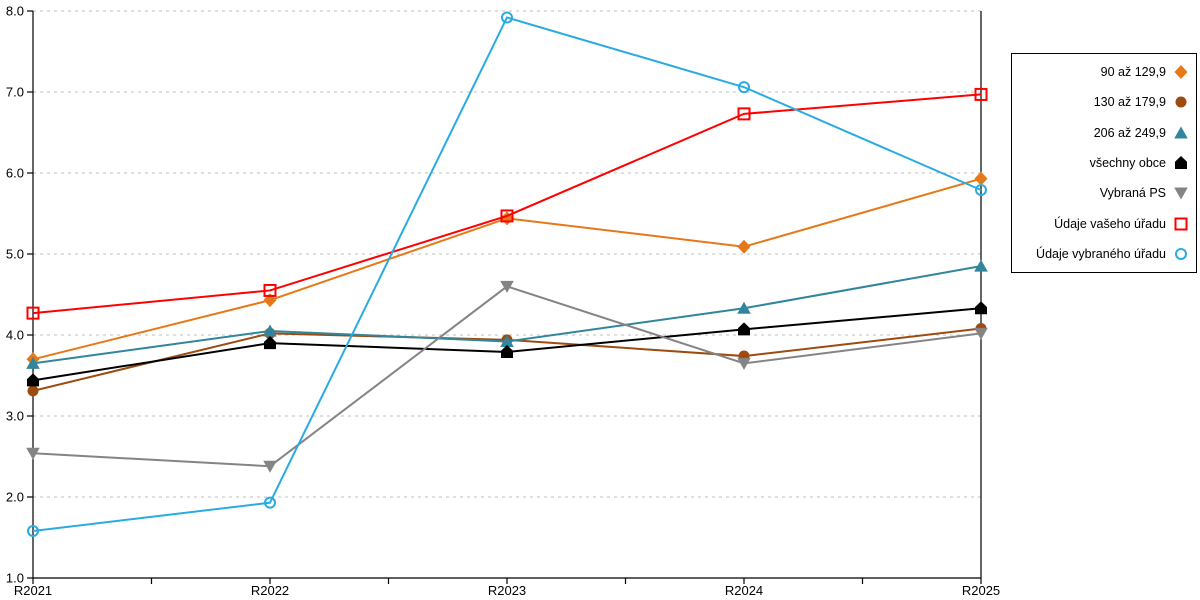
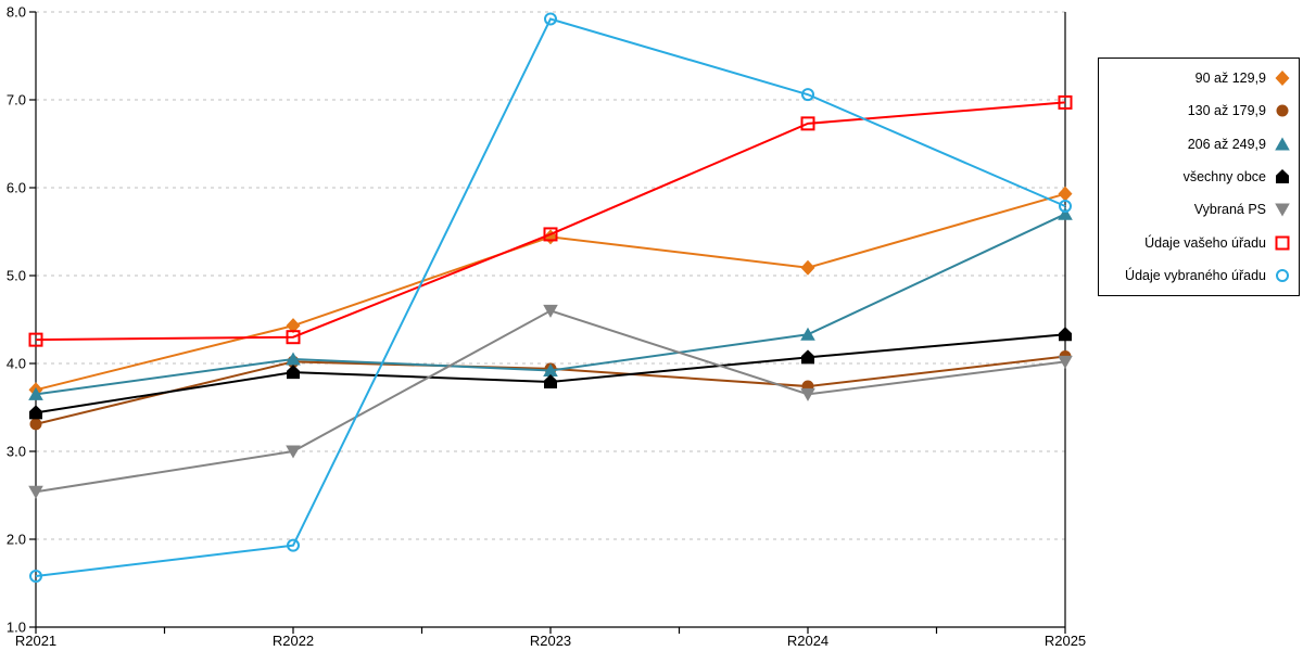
Vybraná PS/R2022: 2.4 -> 3.0
Údaje vašeho úřadu/R2022: 4.5 -> 4.3
206 až 249,9/R2025: 4.8 -> 5.7
